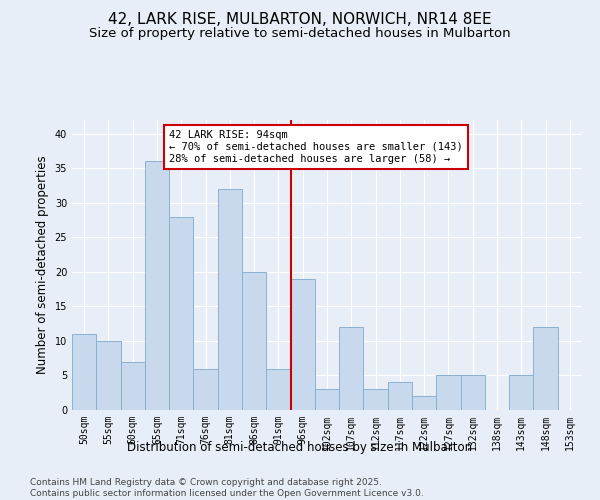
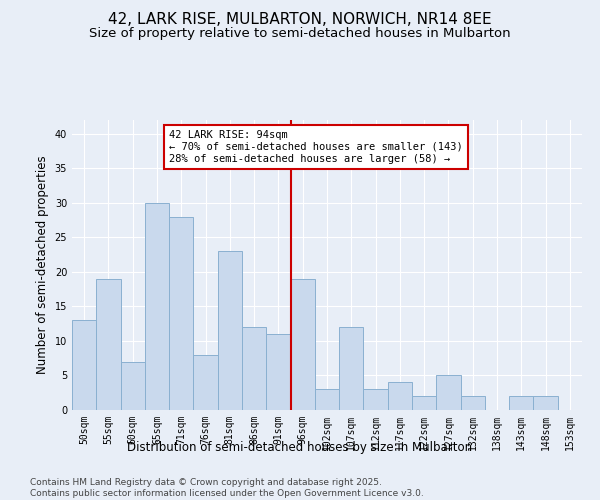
50sqm: 11 -> 13
55sqm: 10 -> 19
65sqm: 36 -> 30
76sqm: 6 -> 8
81sqm: 32 -> 23
86sqm: 20 -> 12
91sqm: 6 -> 11
132sqm: 5 -> 2
143sqm: 5 -> 2
148sqm: 12 -> 2
